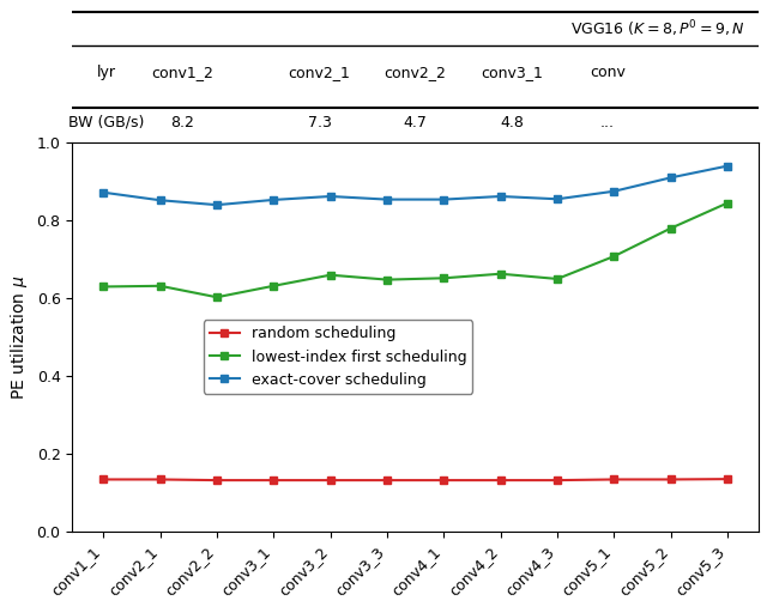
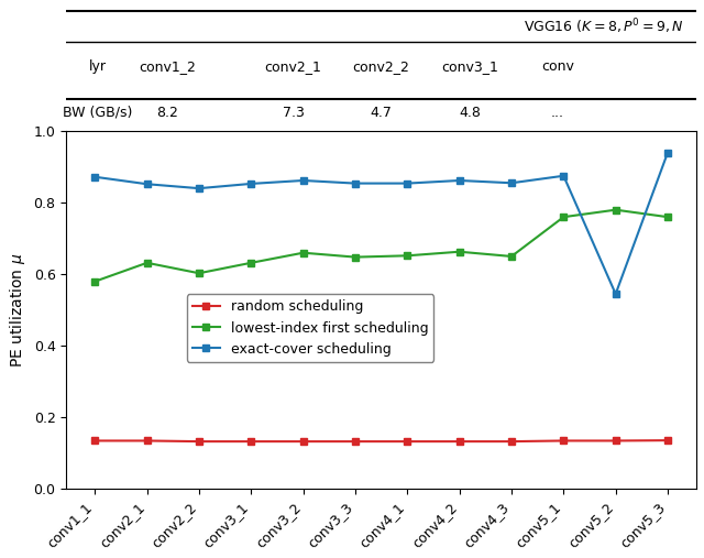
lowest-index first scheduling/conv1_1: 0.630 -> 0.580
lowest-index first scheduling/conv5_1: 0.708 -> 0.760
exact-cover scheduling/conv5_2: 0.910 -> 0.545
lowest-index first scheduling/conv5_3: 0.845 -> 0.760
